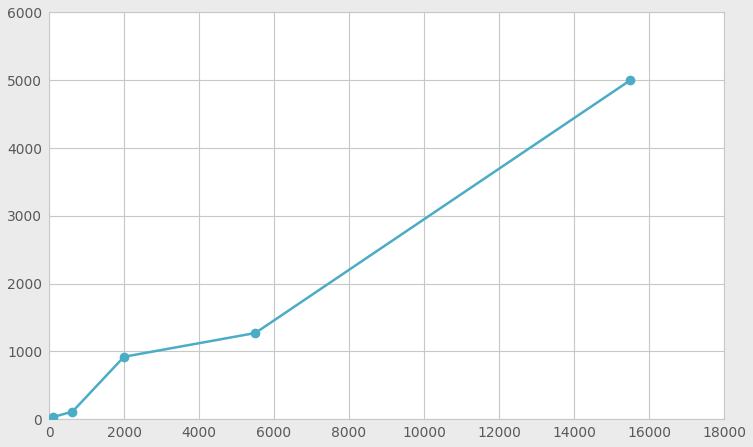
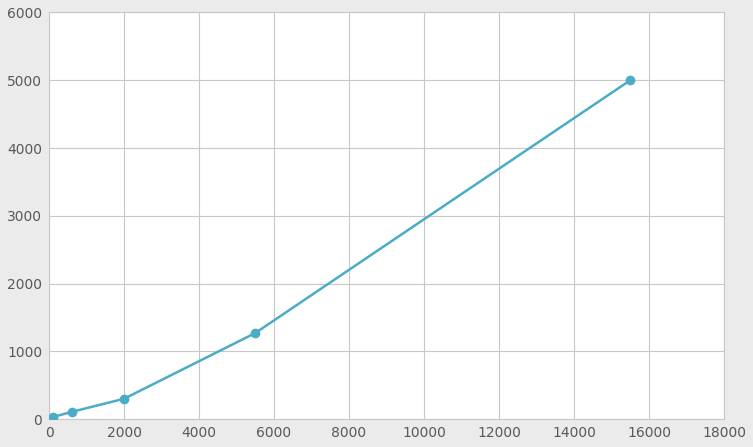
2000: 920 -> 300
